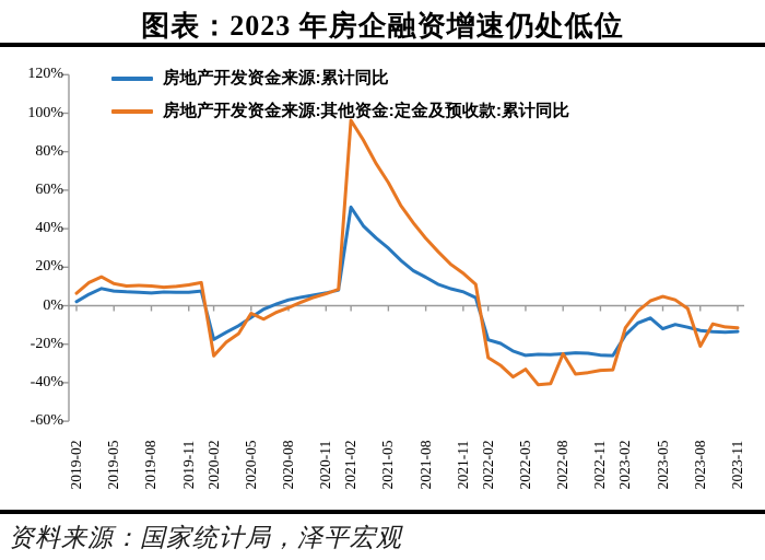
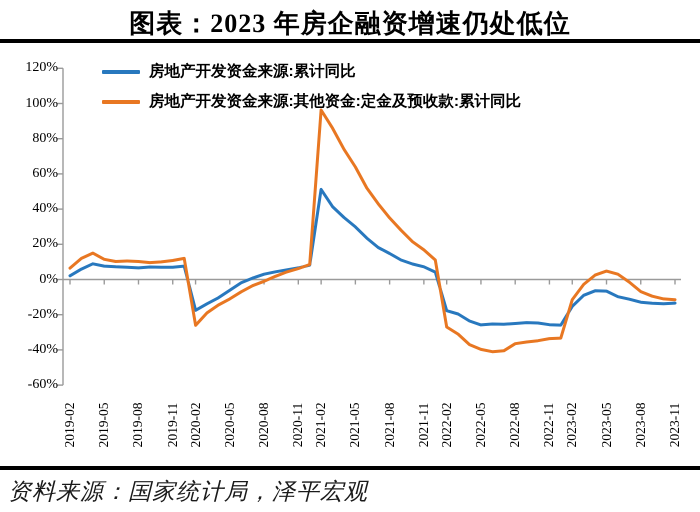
房地产开发资金来源:其他资金:定金及预收款:累计同比/2020-05: -4% -> -11%
房地产开发资金来源:其他资金:定金及预收款:累计同比/2022-05: -33% -> -40%
房地产开发资金来源:其他资金:定金及预收款:累计同比/2022-08: -25% -> -36%
房地产开发资金来源:累计同比/2023-05: -12% -> -7%
房地产开发资金来源:其他资金:定金及预收款:累计同比/2023-08: -21% -> -7%
